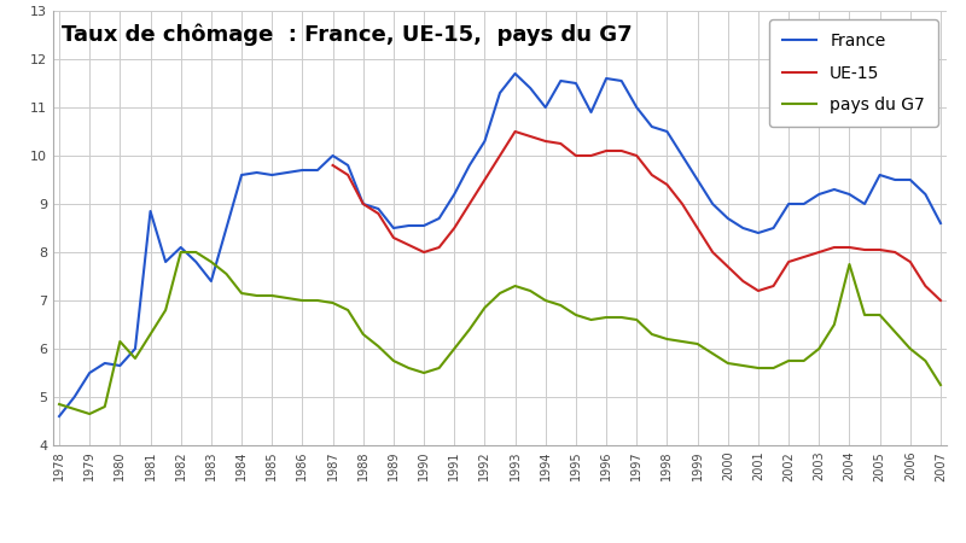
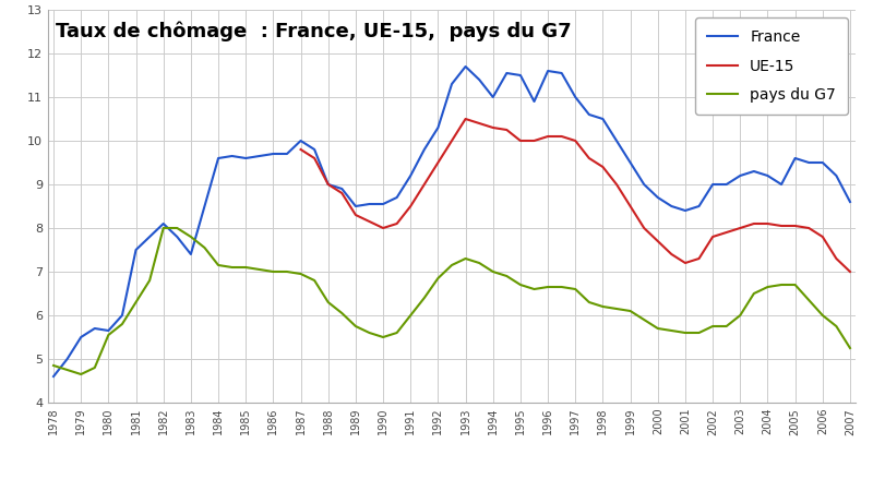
pays du G7/1980: 6.15 -> 5.55
France/1981: 8.85 -> 7.50
pays du G7/2004: 7.75 -> 6.65
